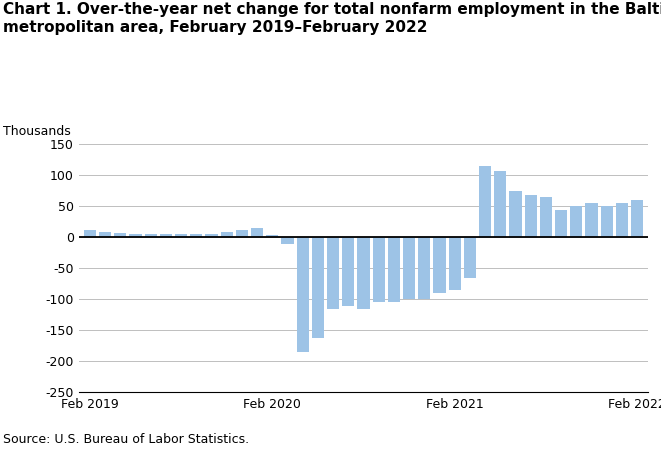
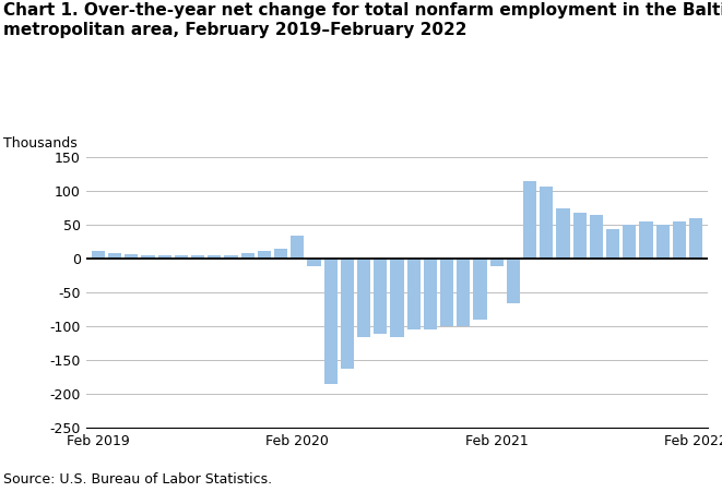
Feb 2020: 4 -> 34
Feb 2021: -85 -> -10
